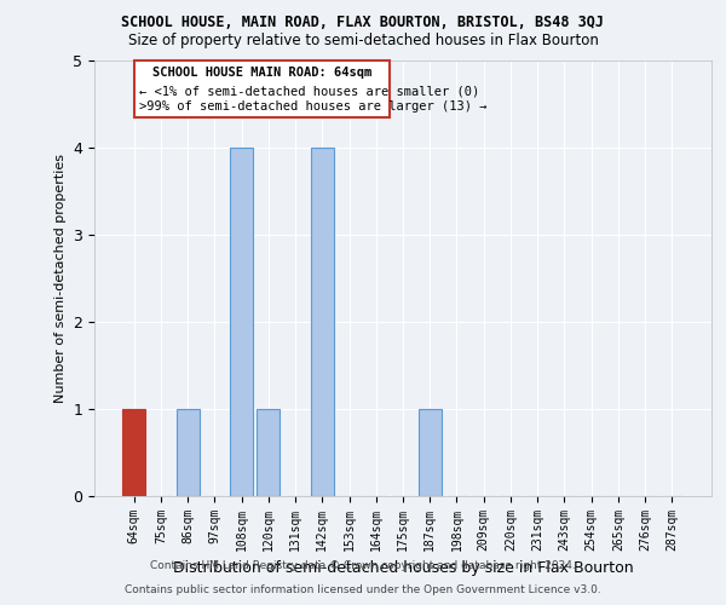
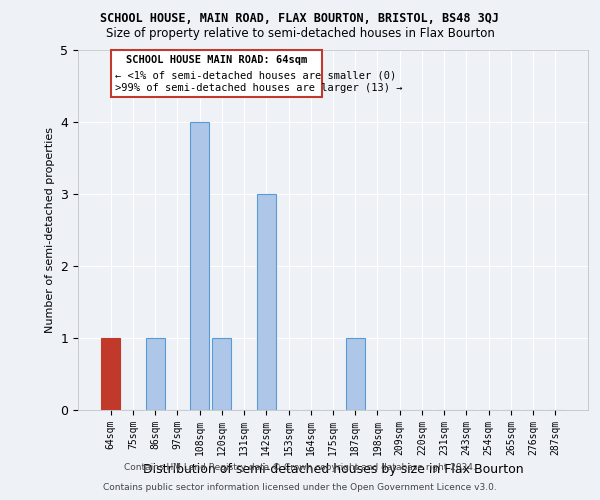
142sqm: 4 -> 3
